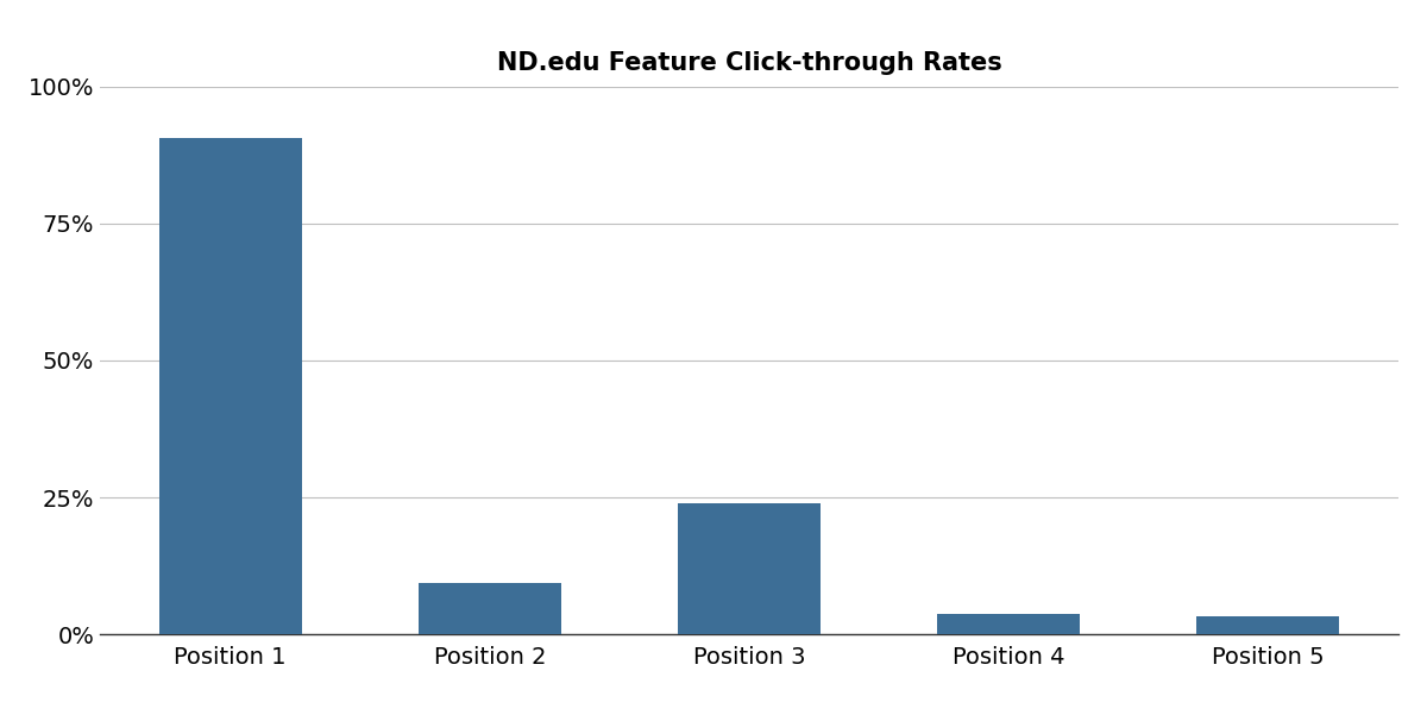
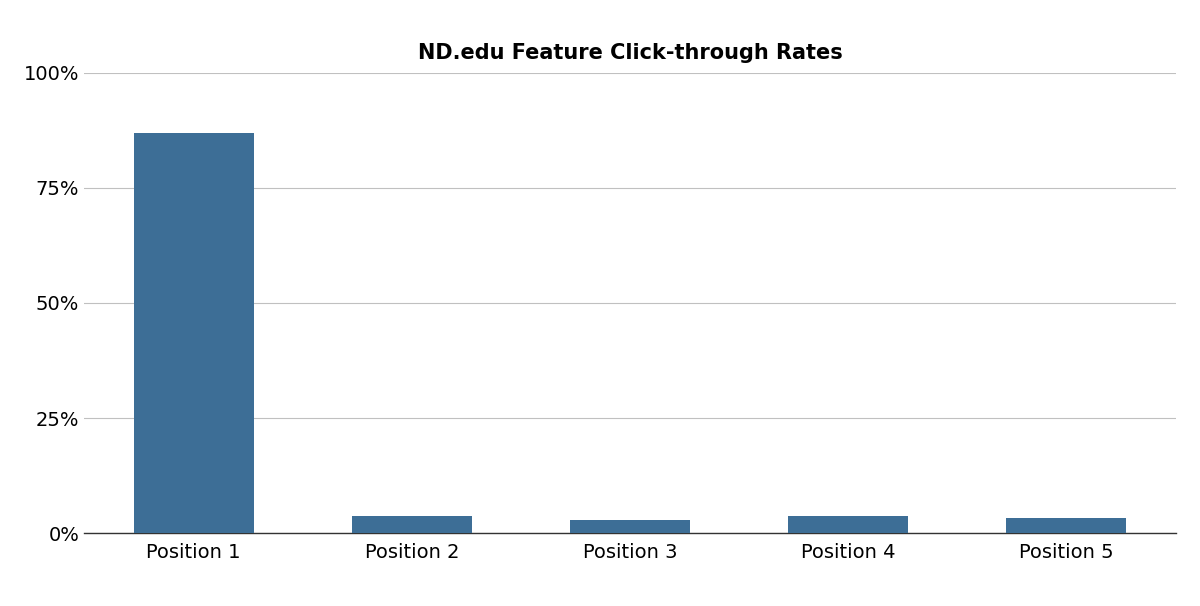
Position 1: 90.5% -> 87.0%
Position 2: 9.5% -> 3.8%
Position 3: 24.0% -> 2.8%
